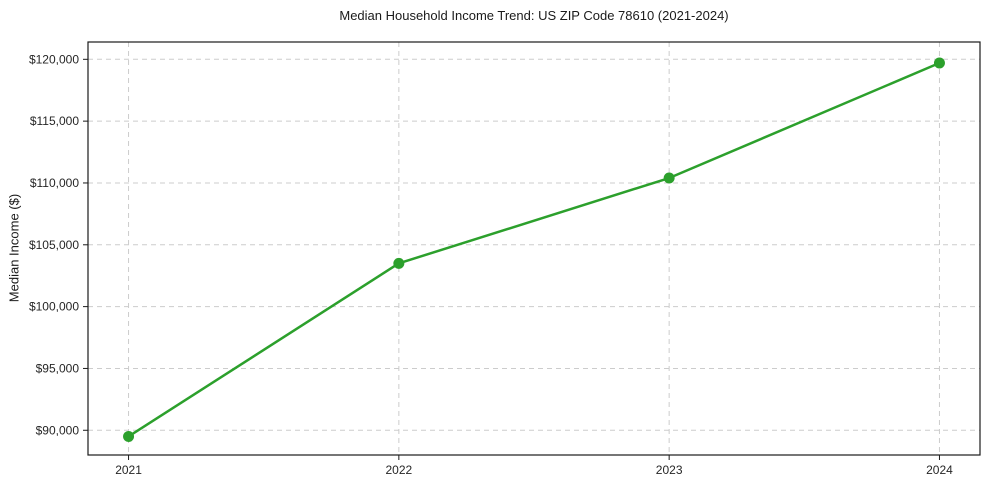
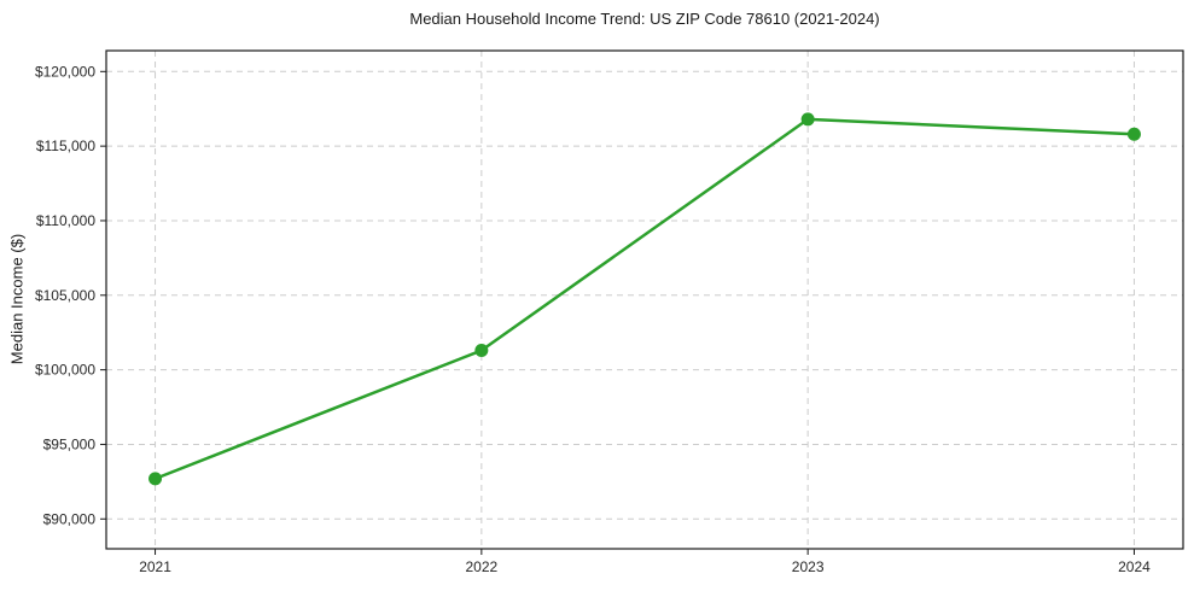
2021: $89500 -> $92700
2022: $103500 -> $101300
2023: $110400 -> $116800
2024: $119700 -> $115800
